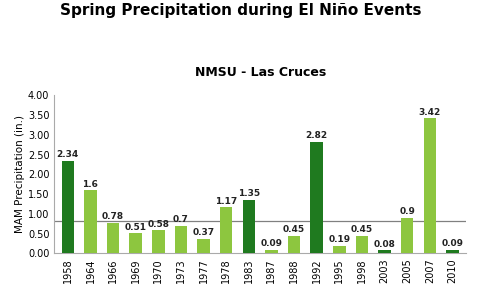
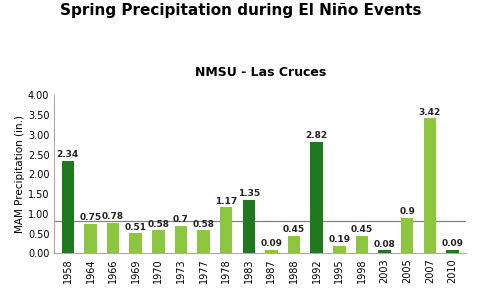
1964: 1.6 -> 0.75
1977: 0.37 -> 0.58
